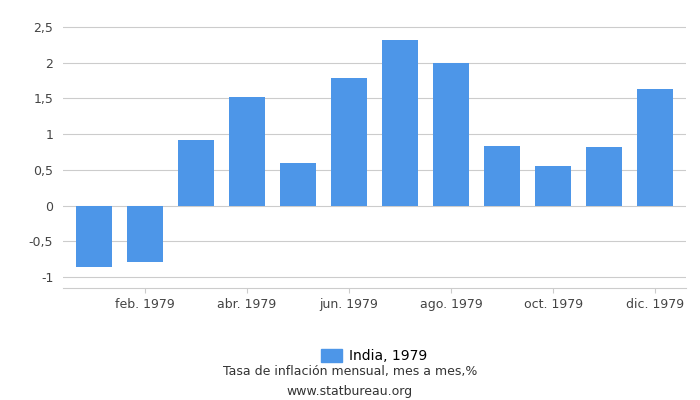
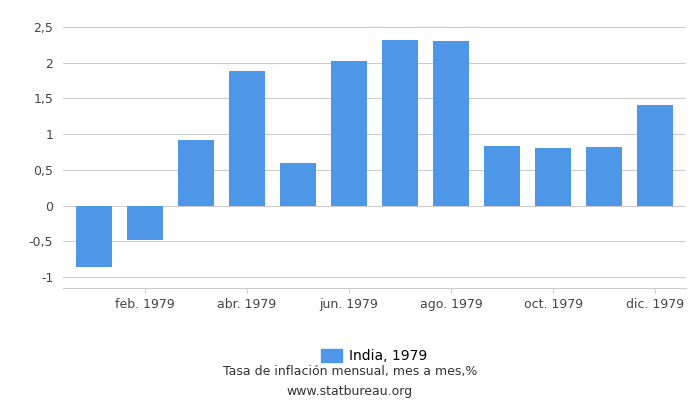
feb. 1979: -0,78 -> -0,48
abr. 1979: 1,52 -> 1,88
jun. 1979: 1,78 -> 2,02
ago. 1979: 2,00 -> 2,30
oct. 1979: 0,55 -> 0,80
dic. 1979: 1,63 -> 1,40
